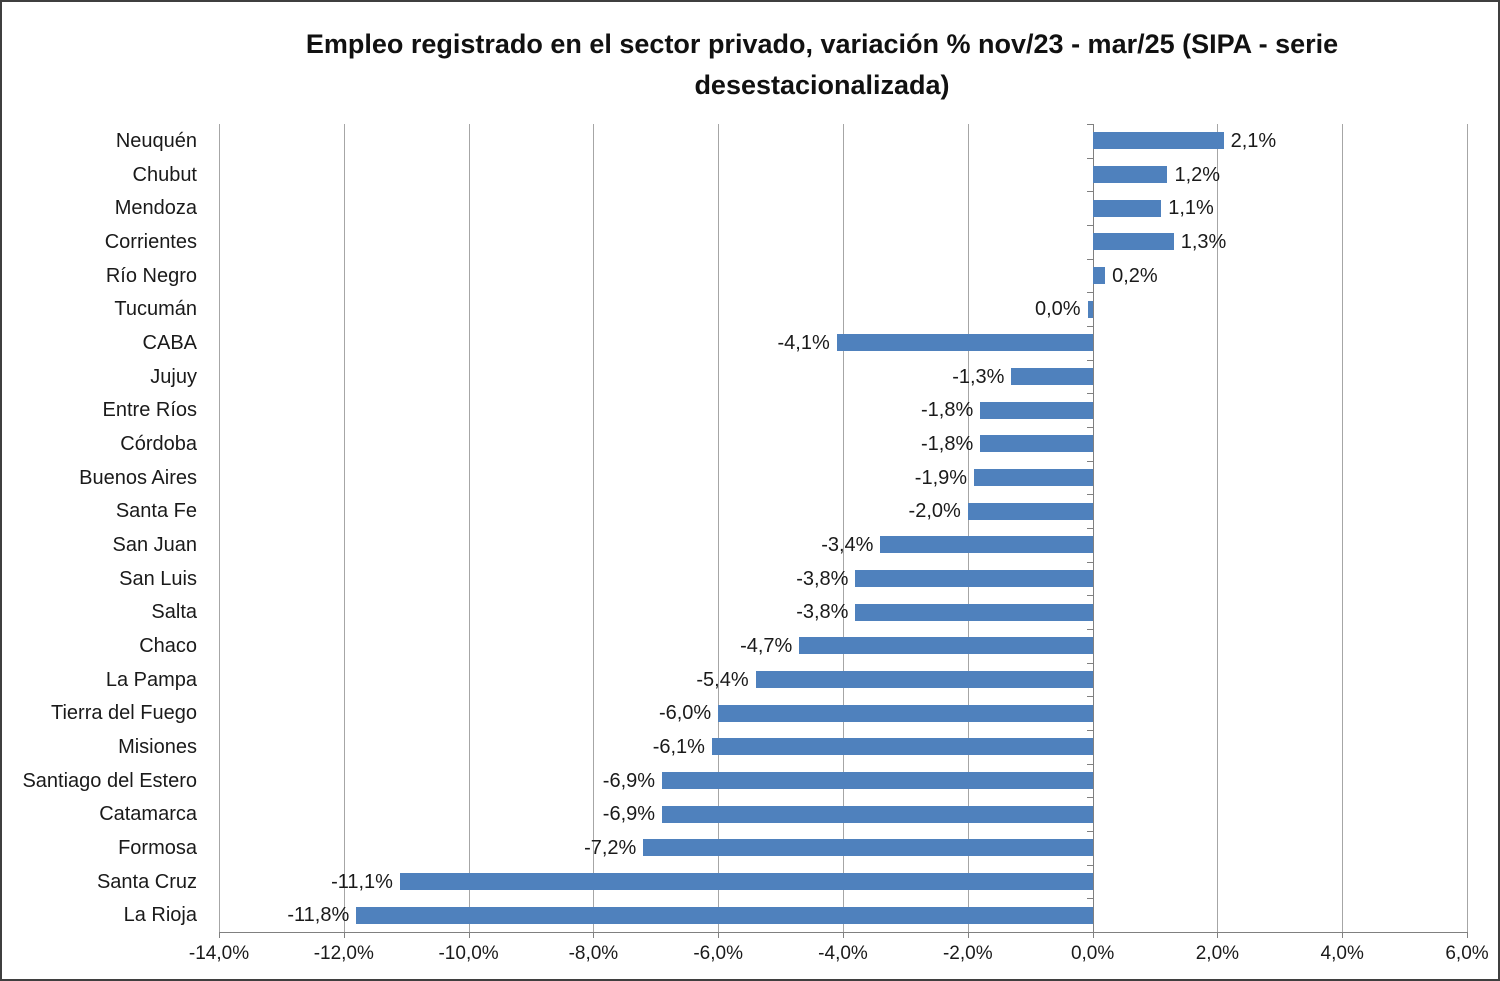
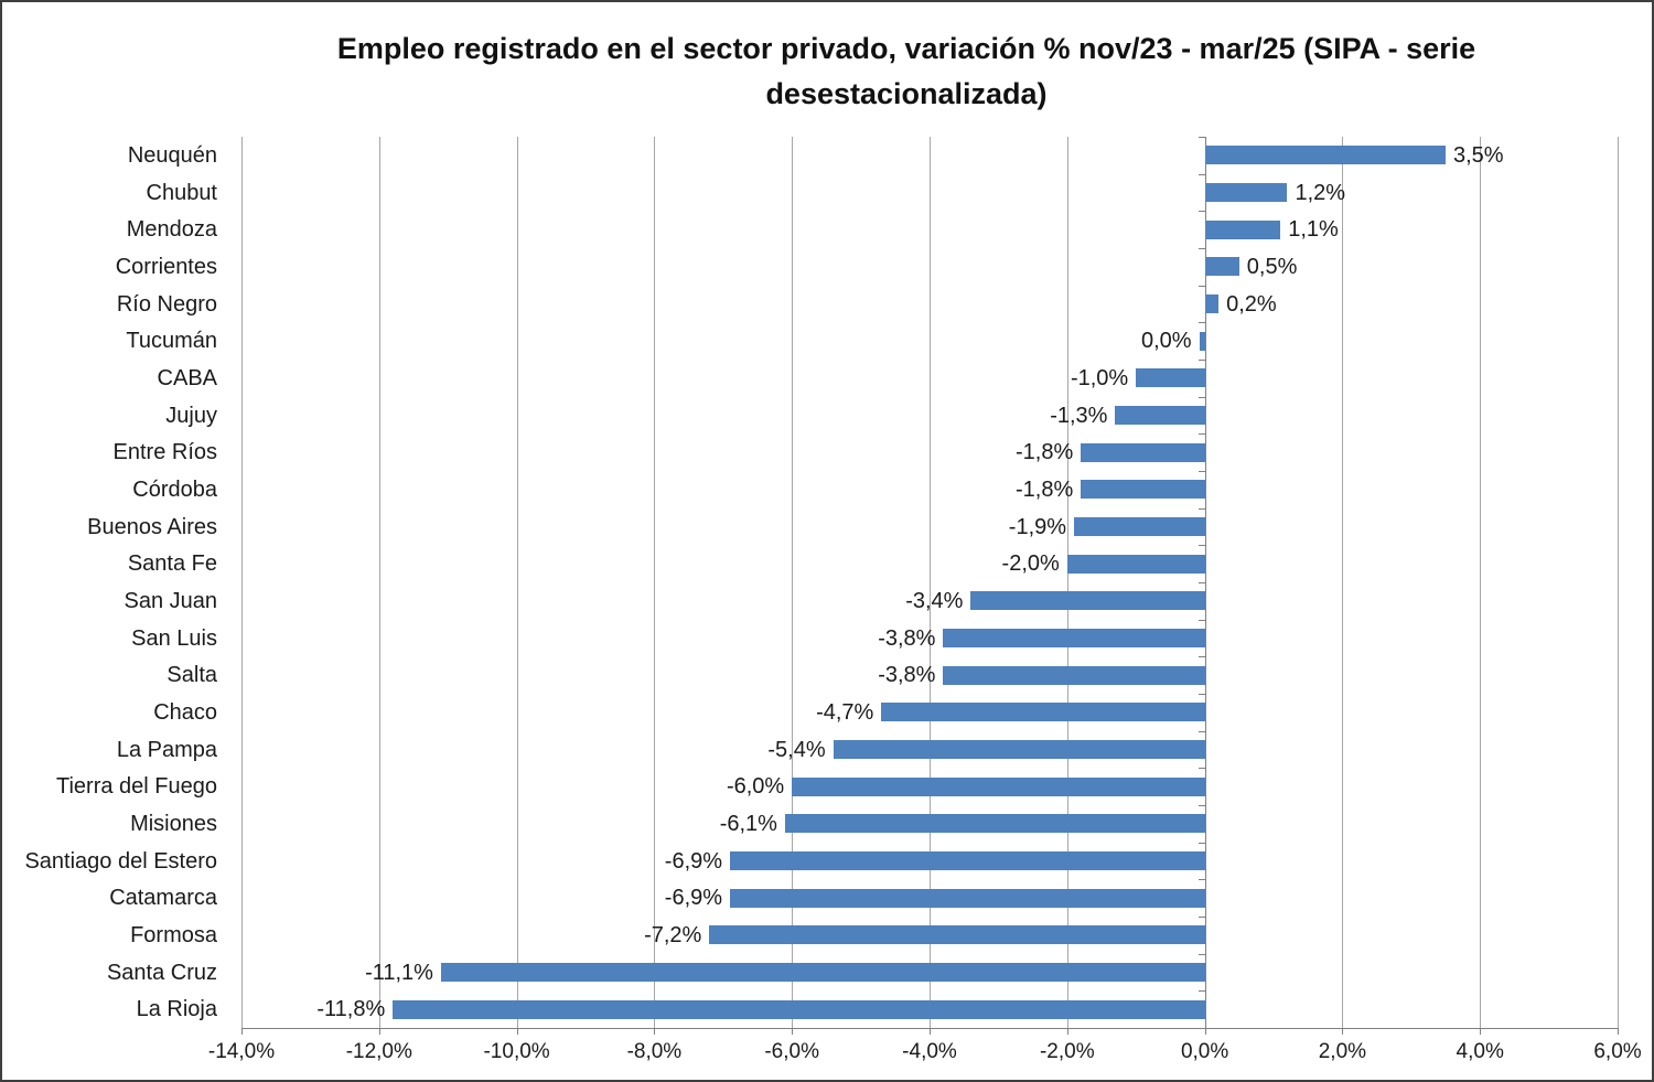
Neuquén: 2,1% -> 3,5%
Corrientes: 1,3% -> 0,5%
CABA: -4,1% -> -1,0%
